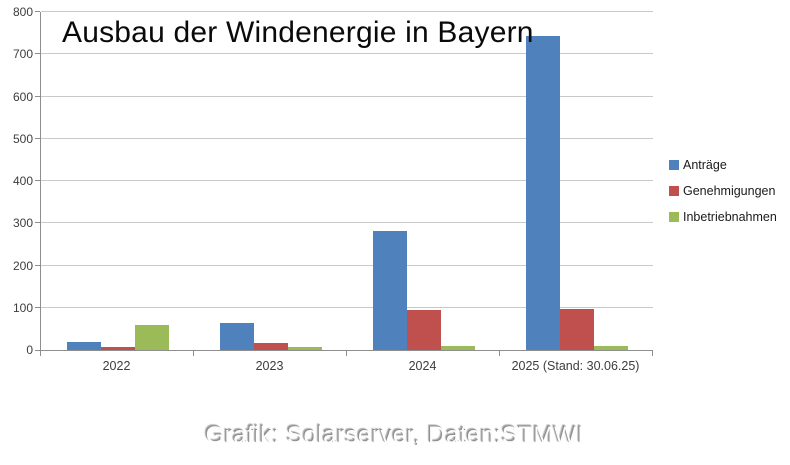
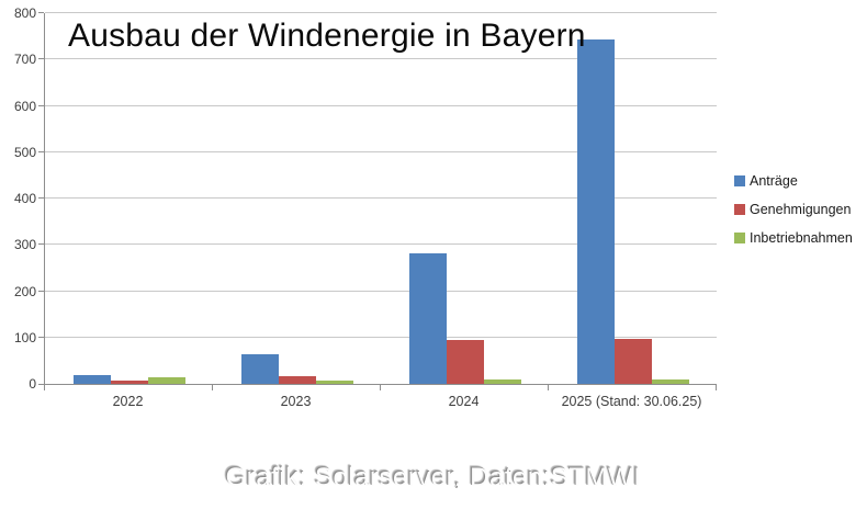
Inbetriebnahmen/2022: 60 -> 10
